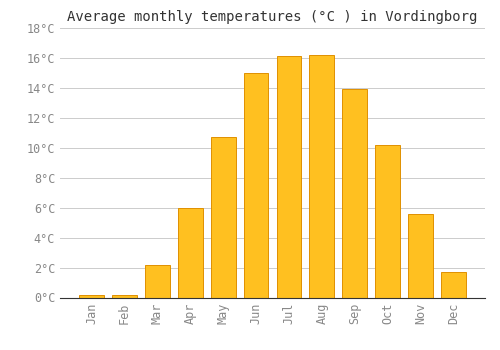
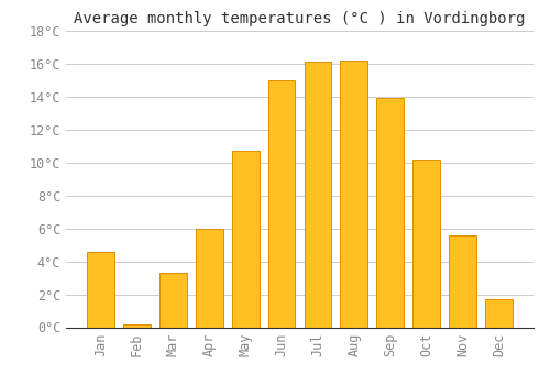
Jan: 0.2°C -> 4.6°C
Mar: 2.2°C -> 3.3°C
